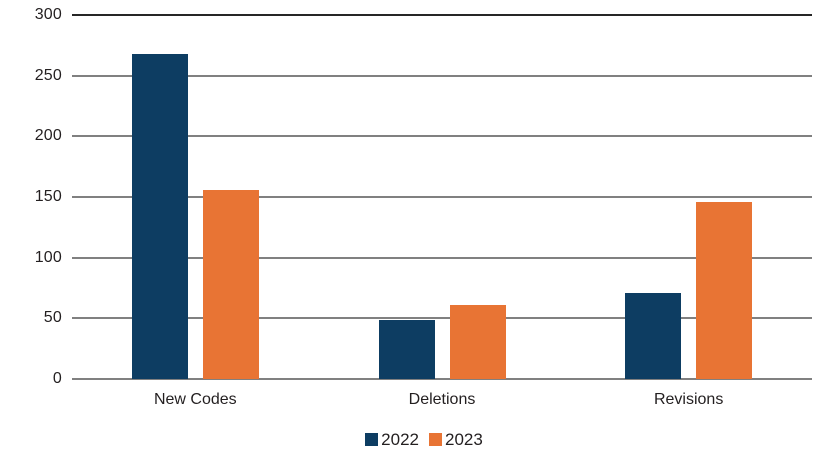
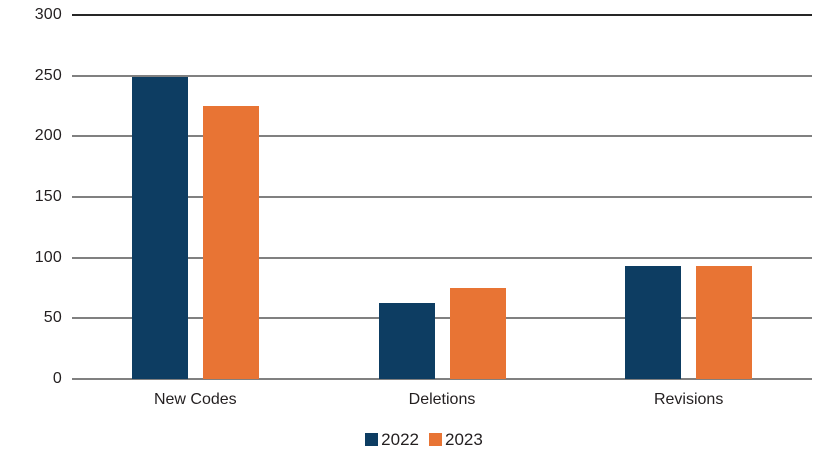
2022/New Codes: 268 -> 249
2023/New Codes: 156 -> 225
2022/Deletions: 49 -> 63
2023/Deletions: 61 -> 75
2022/Revisions: 71 -> 93
2023/Revisions: 146 -> 93
